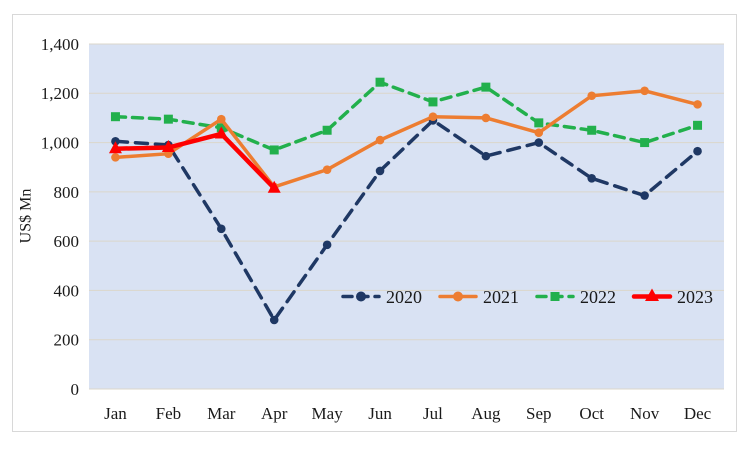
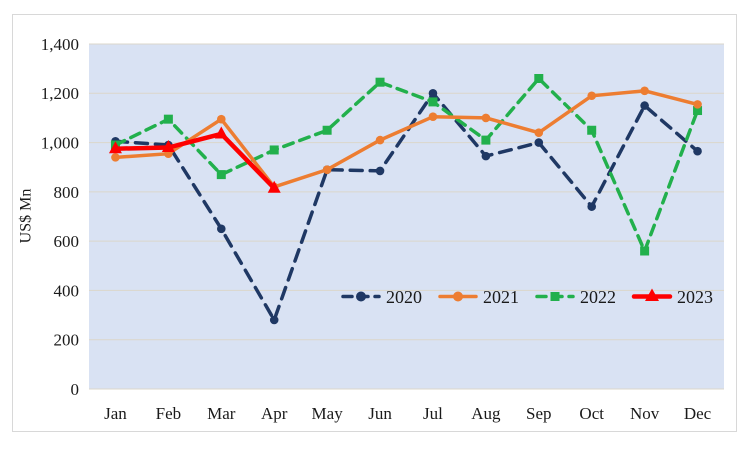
2022/Jan: 1100 -> 990
2022/Mar: 1060 -> 870
2020/May: 580 -> 890
2020/Jul: 1090 -> 1200
2022/Aug: 1220 -> 1010
2022/Sep: 1080 -> 1260
2020/Oct: 860 -> 740
2020/Nov: 780 -> 1150
2022/Nov: 1000 -> 560
2022/Dec: 1070 -> 1130
